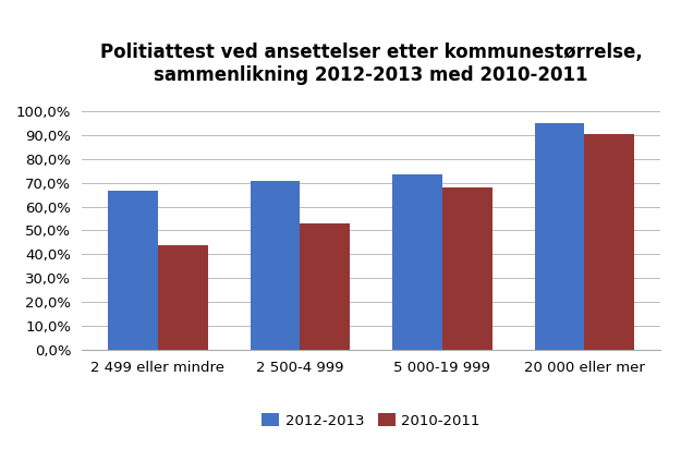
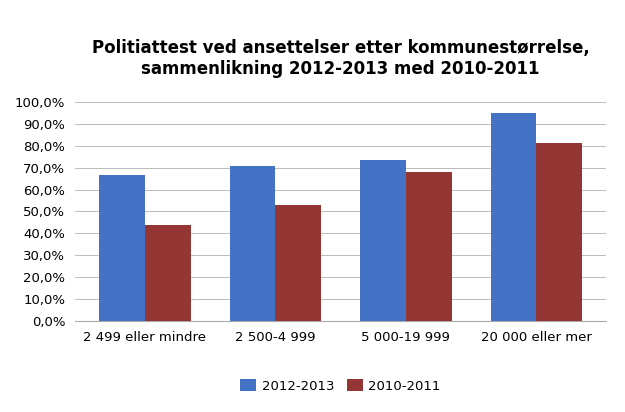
2010-2011/20 000 eller mer: 90,5% -> 81,0%
